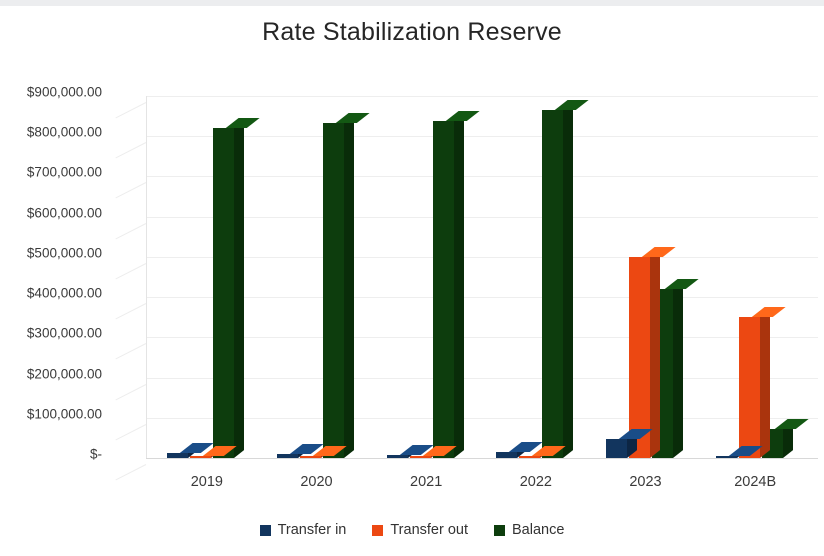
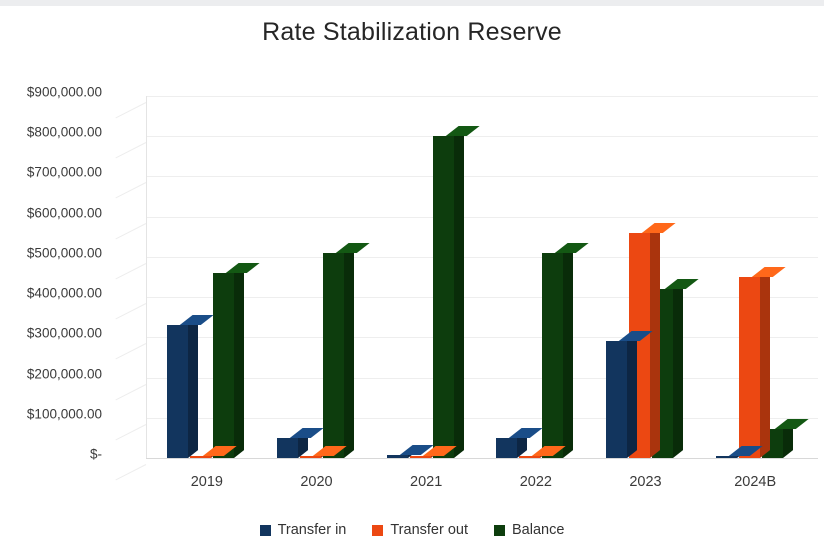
Transfer in/2019: $10000 -> $330000
Balance/2019: $820000 -> $460000
Transfer in/2020: $10000 -> $50000
Balance/2020: $830000 -> $510000
Balance/2021: $840000 -> $800000
Transfer in/2022: $10000 -> $50000
Balance/2022: $870000 -> $510000
Transfer in/2023: $50000 -> $290000
Transfer out/2023: $500000 -> $560000
Transfer out/2024B: $350000 -> $450000
